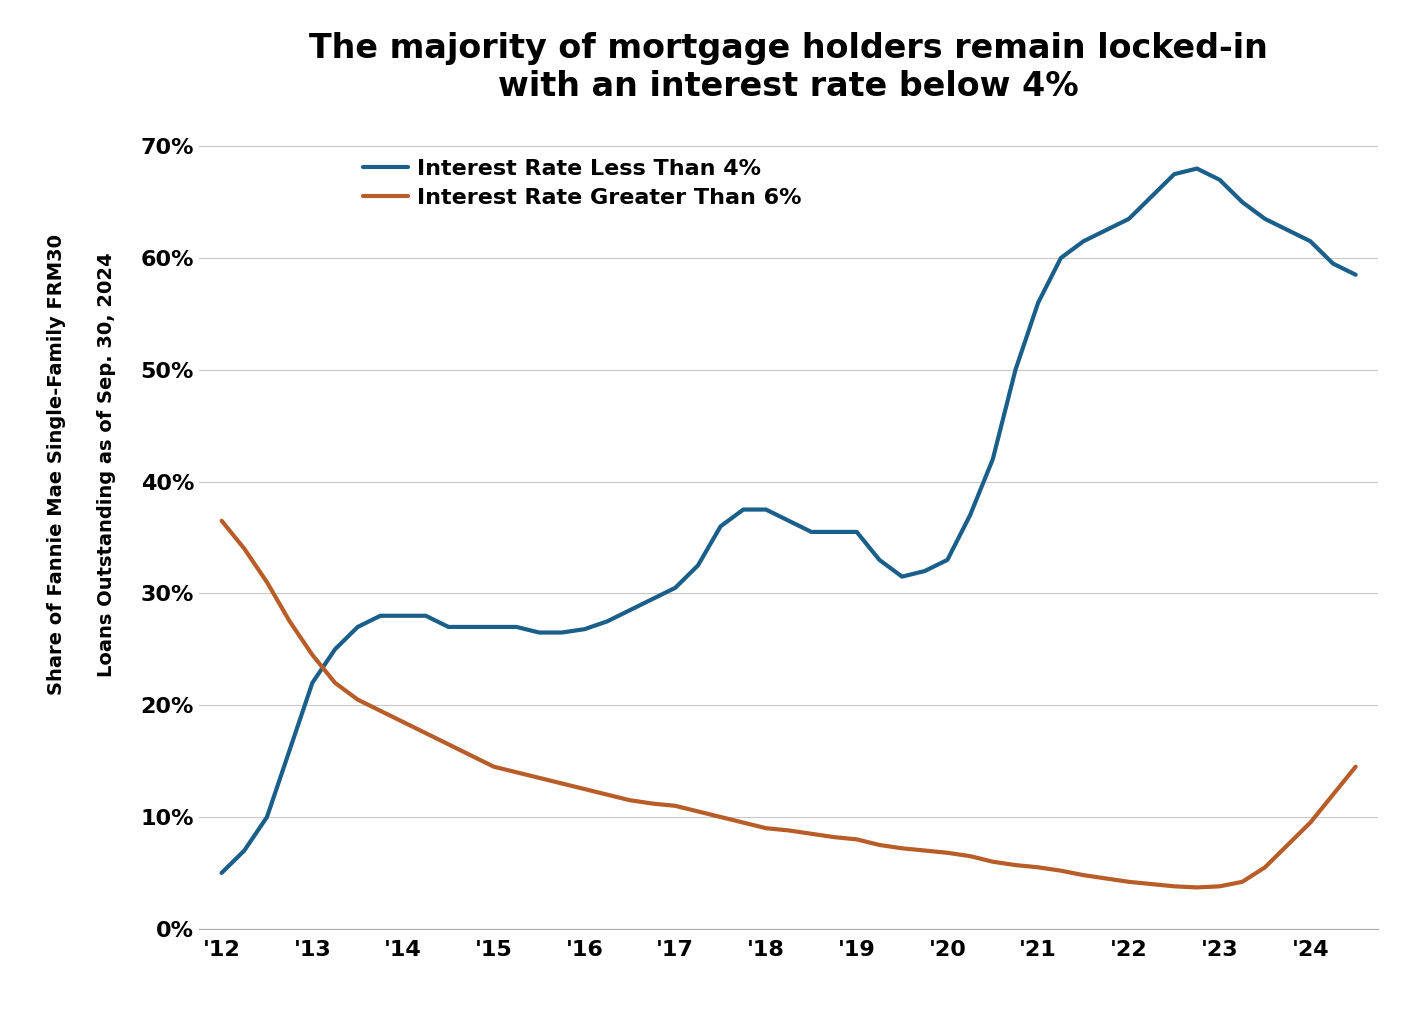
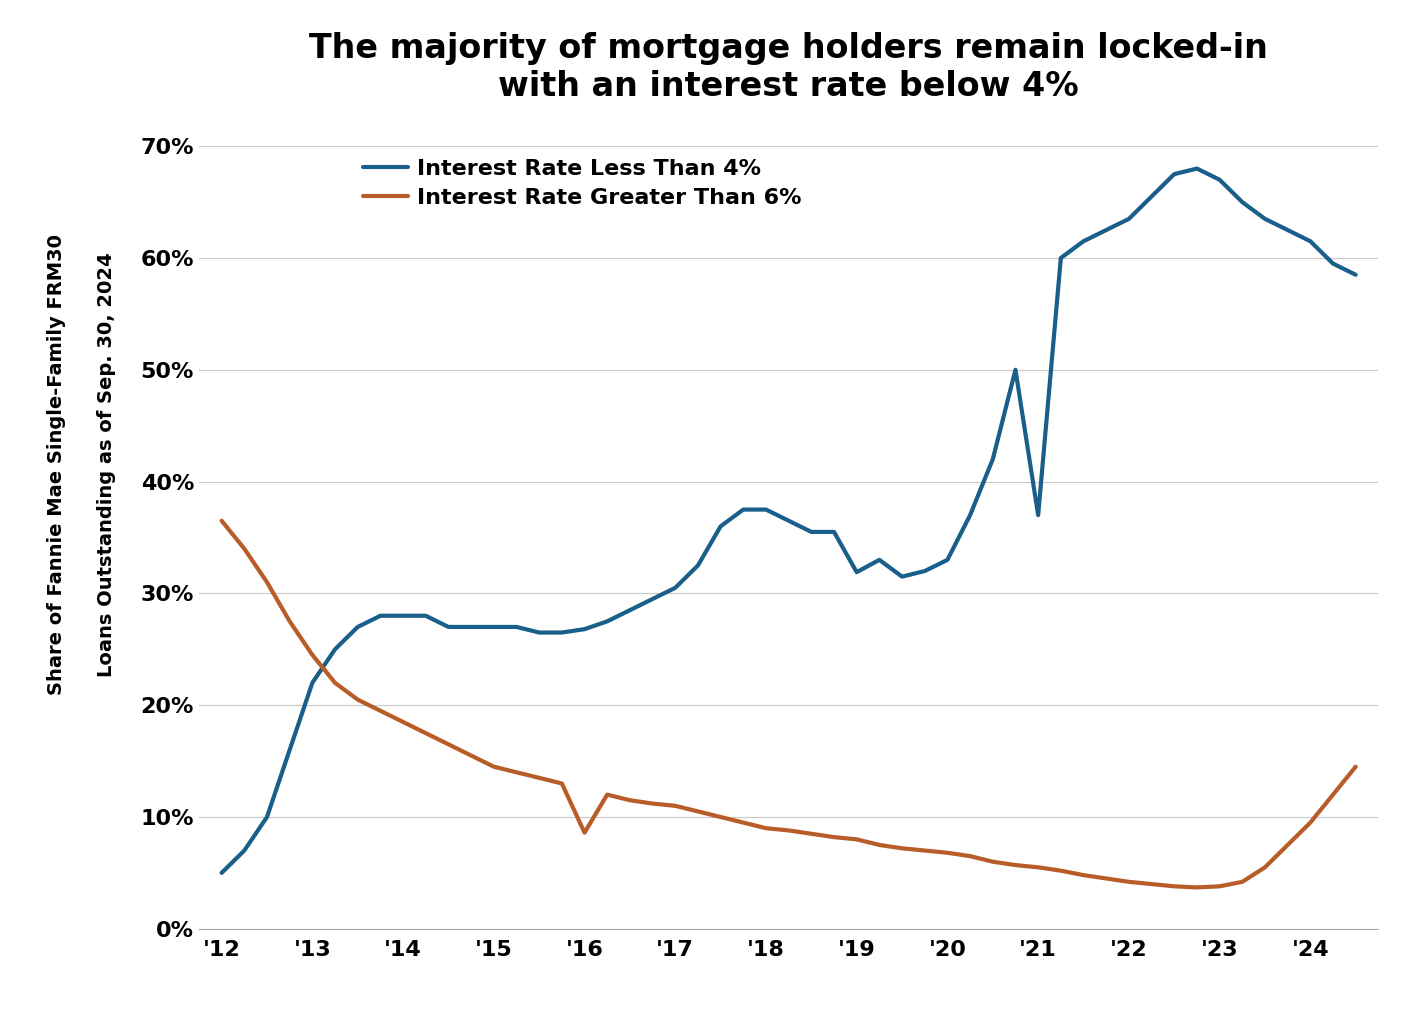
Interest Rate Greater Than 6%/'16: 12.5% -> 8.6%
Interest Rate Less Than 4%/'19: 35.5% -> 31.9%
Interest Rate Less Than 4%/'21: 56.0% -> 37.0%
